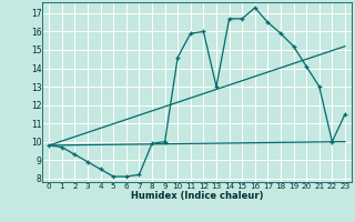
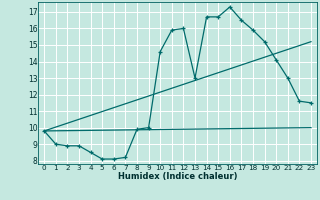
1: 9.7 -> 9.0
2: 9.3 -> 8.9
22: 10.0 -> 11.6
